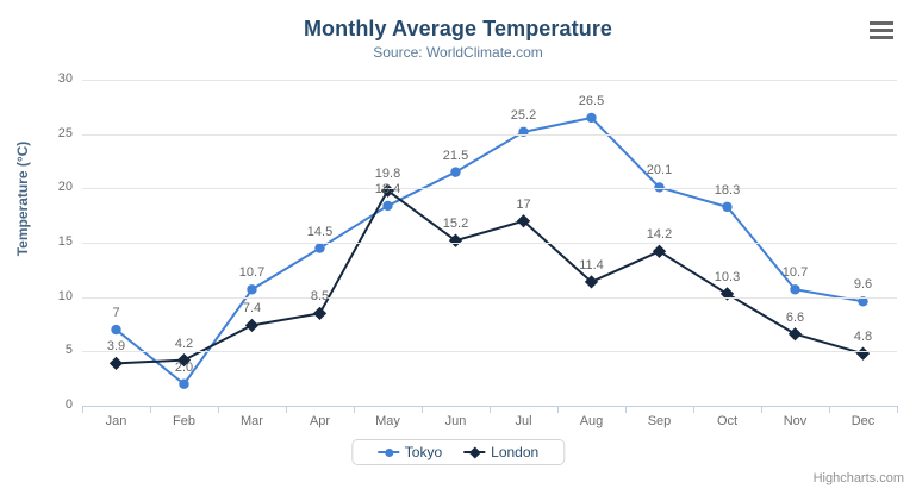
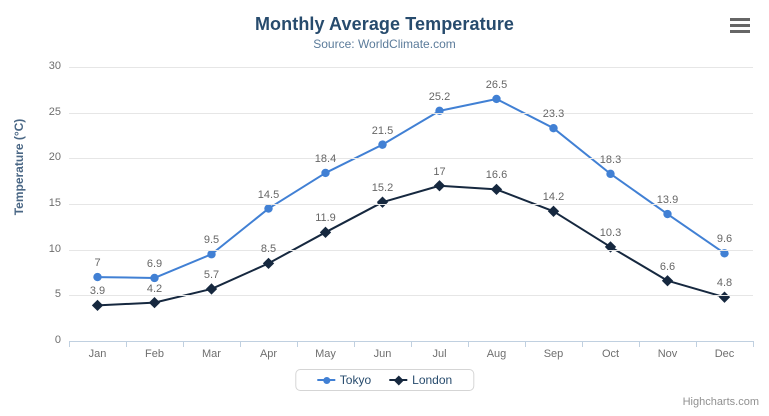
Tokyo/Feb: 2.0 -> 6.9
Tokyo/Mar: 10.7 -> 9.5
London/Mar: 7.4 -> 5.7
London/May: 19.8 -> 11.9
London/Aug: 11.4 -> 16.6
Tokyo/Sep: 20.1 -> 23.3
Tokyo/Nov: 10.7 -> 13.9
